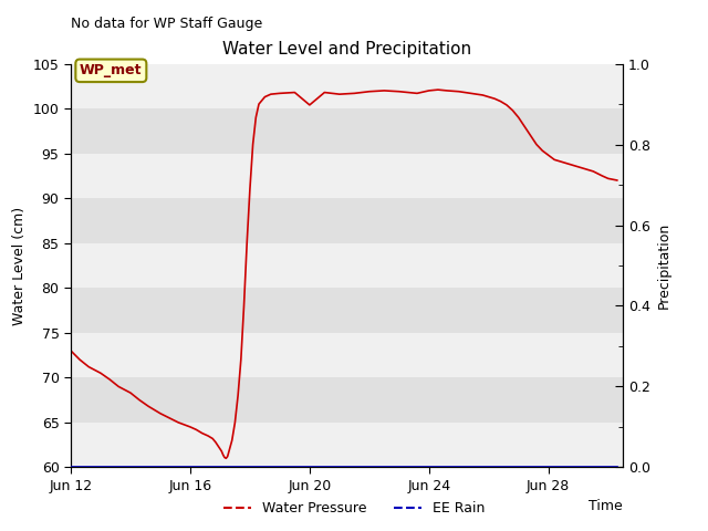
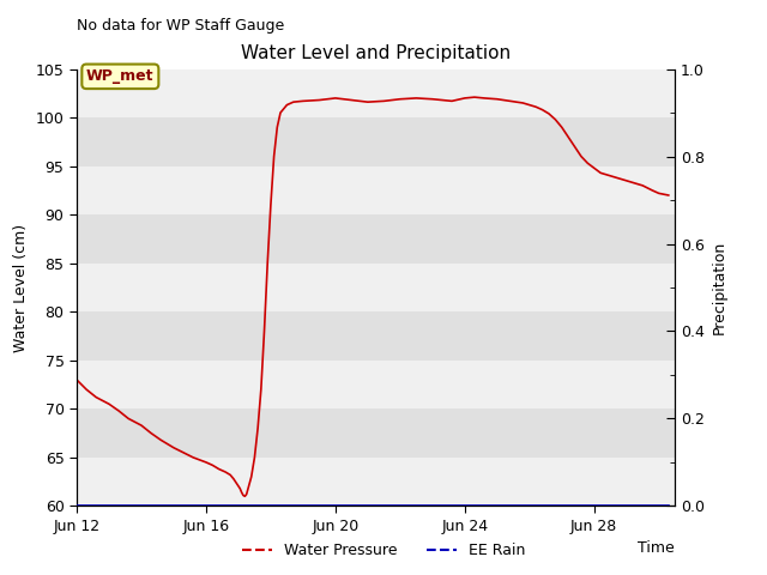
Jun 20: 100.4 -> 102.0
